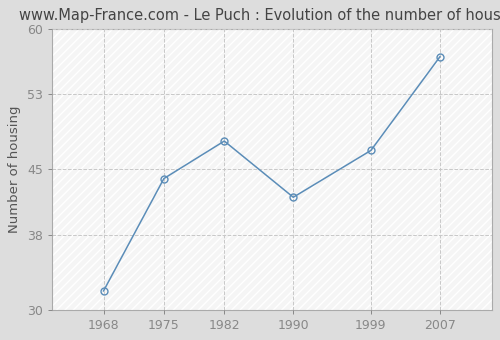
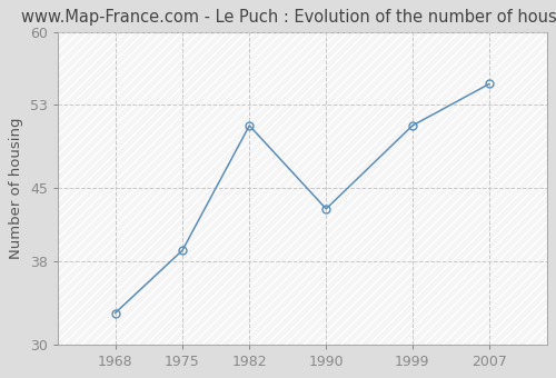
1968: 32 -> 33
1975: 44 -> 39
1982: 48 -> 51
1990: 42 -> 43
1999: 47 -> 51
2007: 57 -> 55
